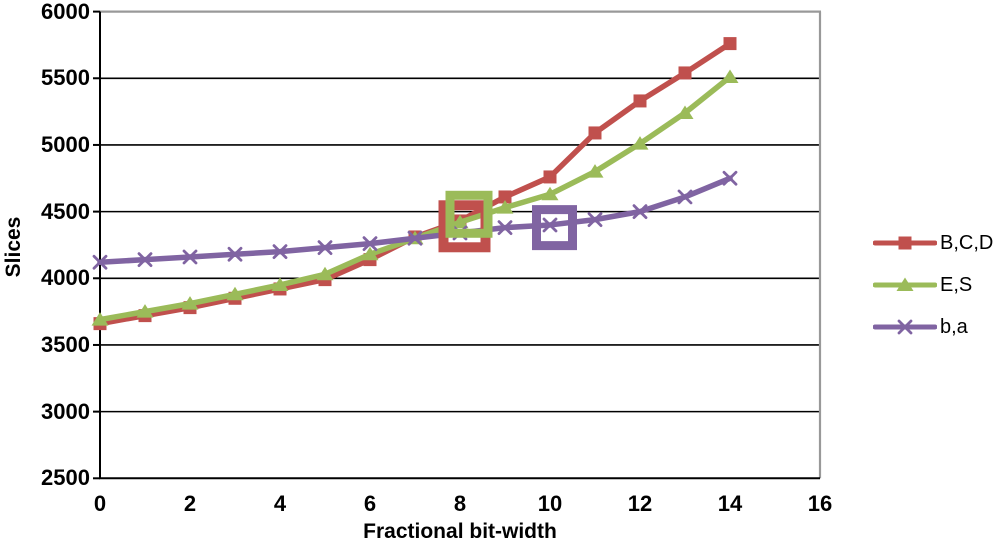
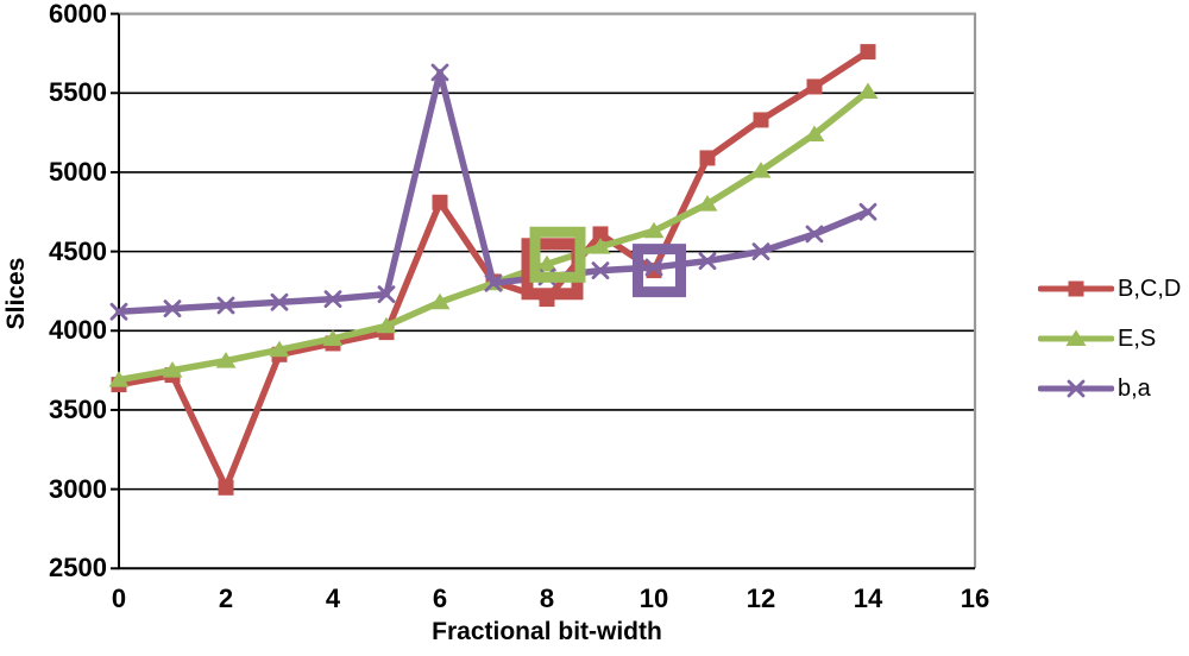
B,C,D/2: 3780 -> 3010
B,C,D/6: 4140 -> 4810
b,a/6: 4260 -> 5630
B,C,D/8: 4430 -> 4200
B,C,D/10: 4760 -> 4380
